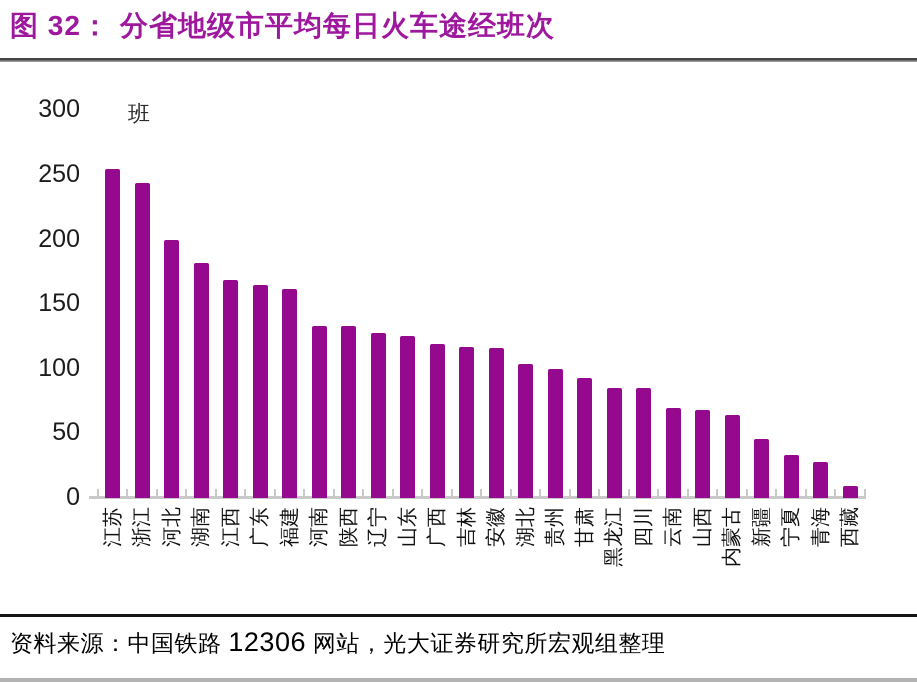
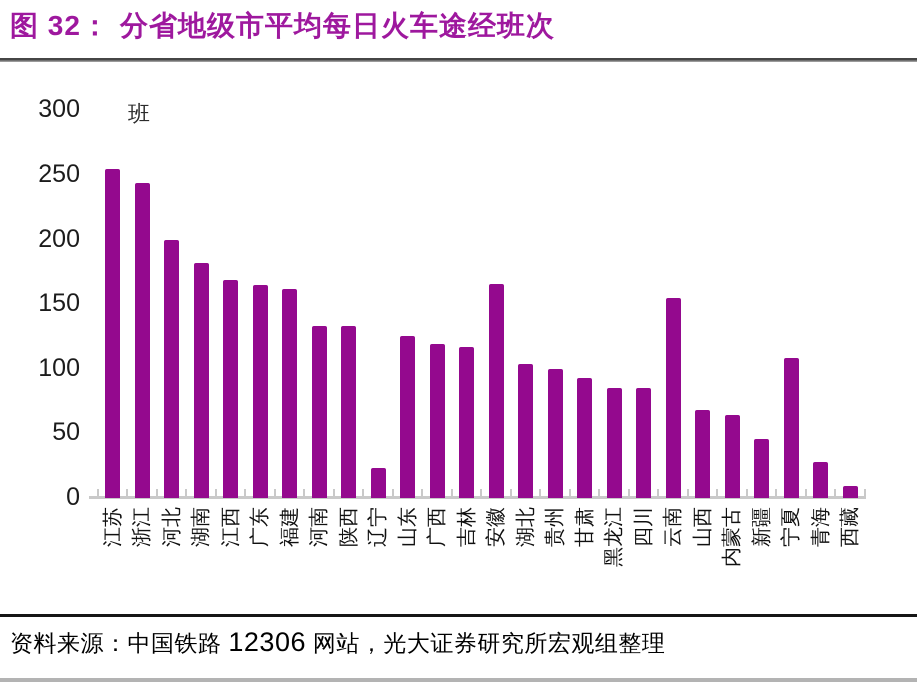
辽宁: 128 -> 23
安徽: 116 -> 166
云南: 70 -> 155
宁夏: 33 -> 108
